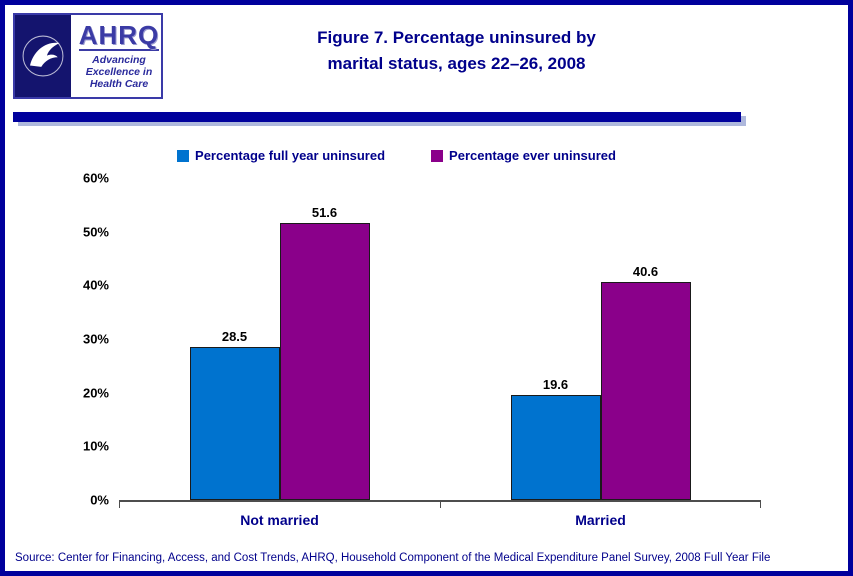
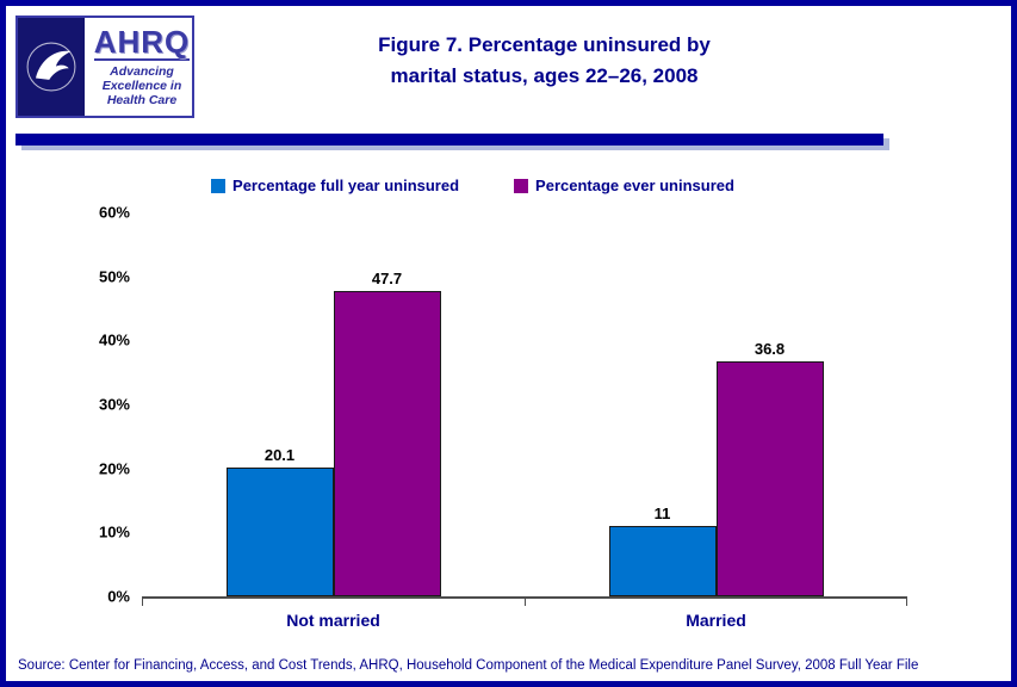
Percentage full year uninsured/Not married: 28.5 -> 20.1
Percentage ever uninsured/Not married: 51.6 -> 47.7
Percentage full year uninsured/Married: 19.6 -> 11
Percentage ever uninsured/Married: 40.6 -> 36.8
